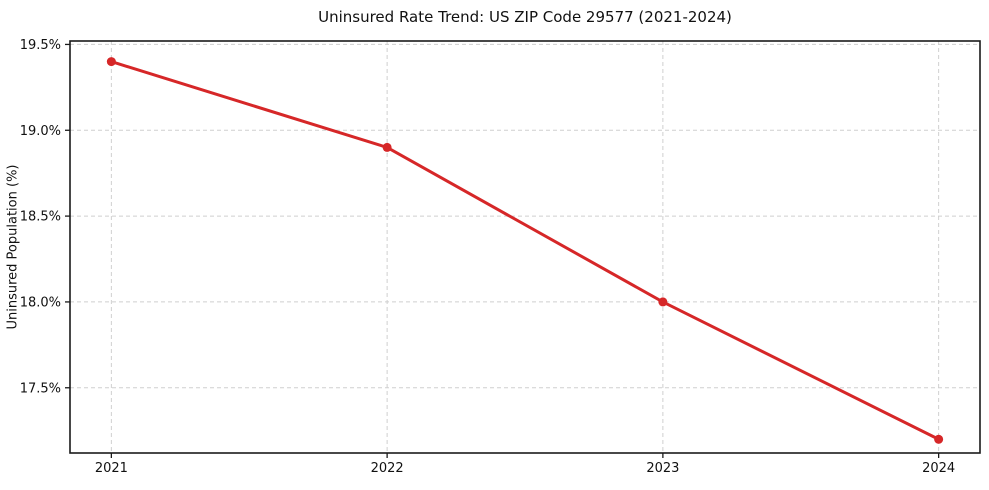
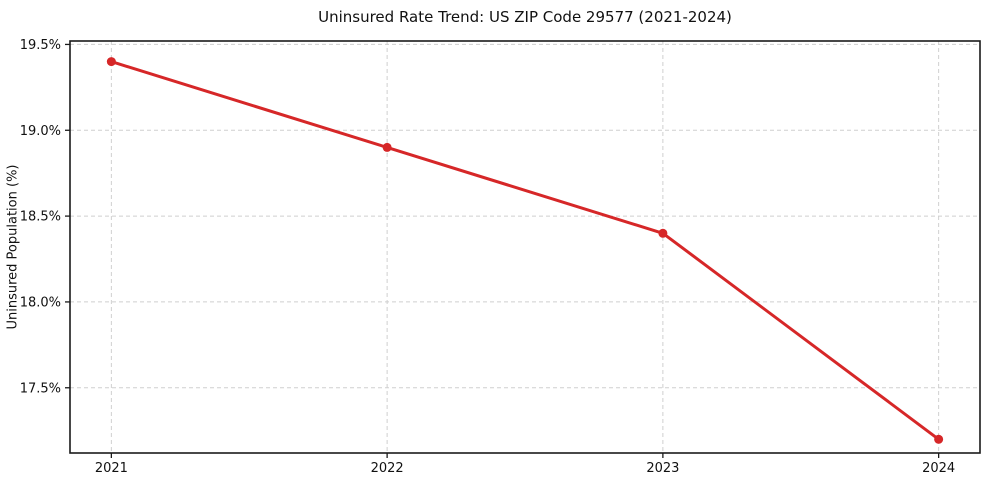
2023: 18.0% -> 18.4%
